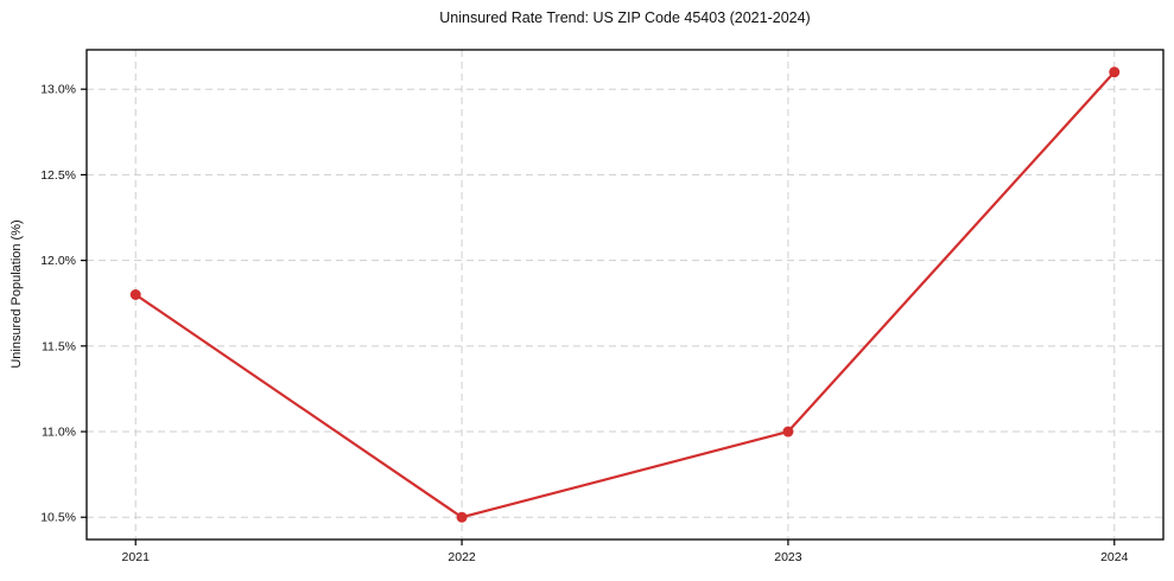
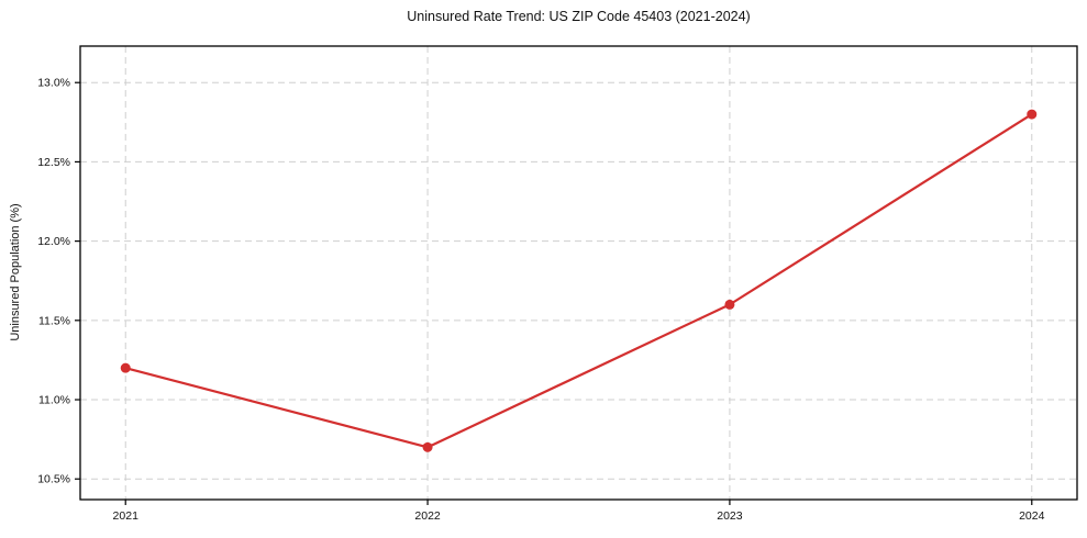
2021: 11.8% -> 11.2%
2022: 10.5% -> 10.7%
2023: 11.0% -> 11.6%
2024: 13.1% -> 12.8%
